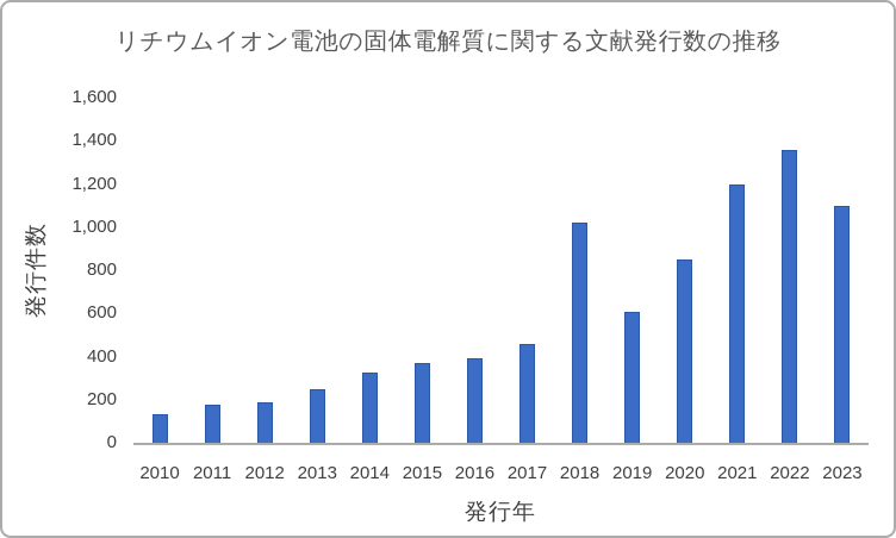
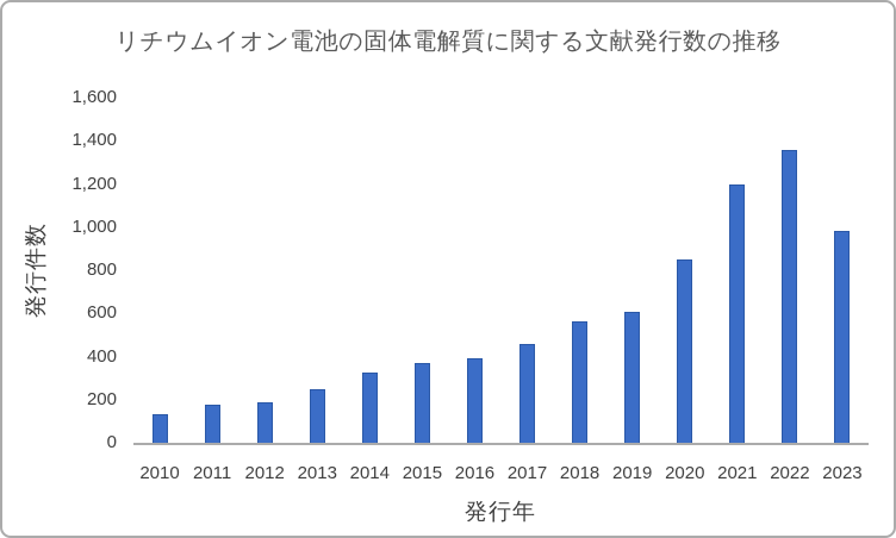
2018: 1020 -> 560
2023: 1100 -> 980
